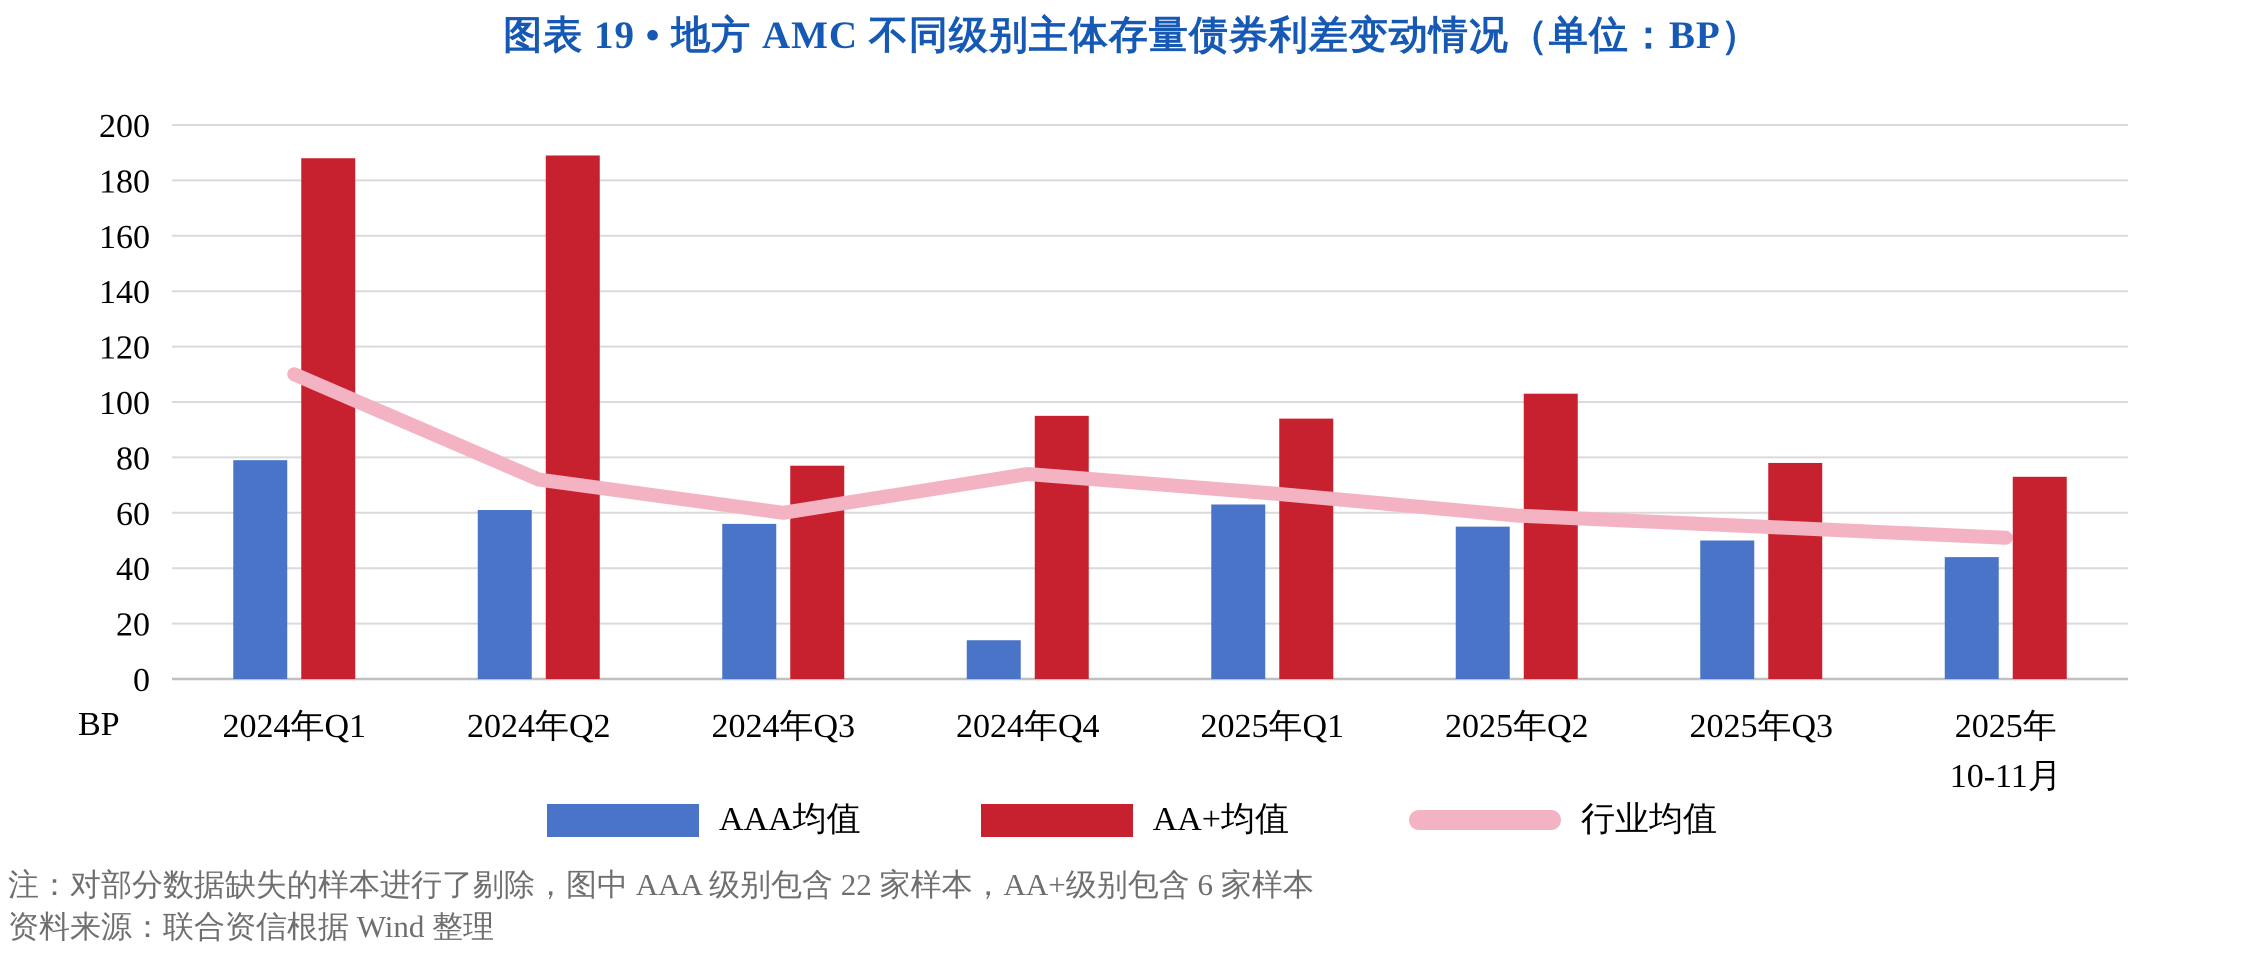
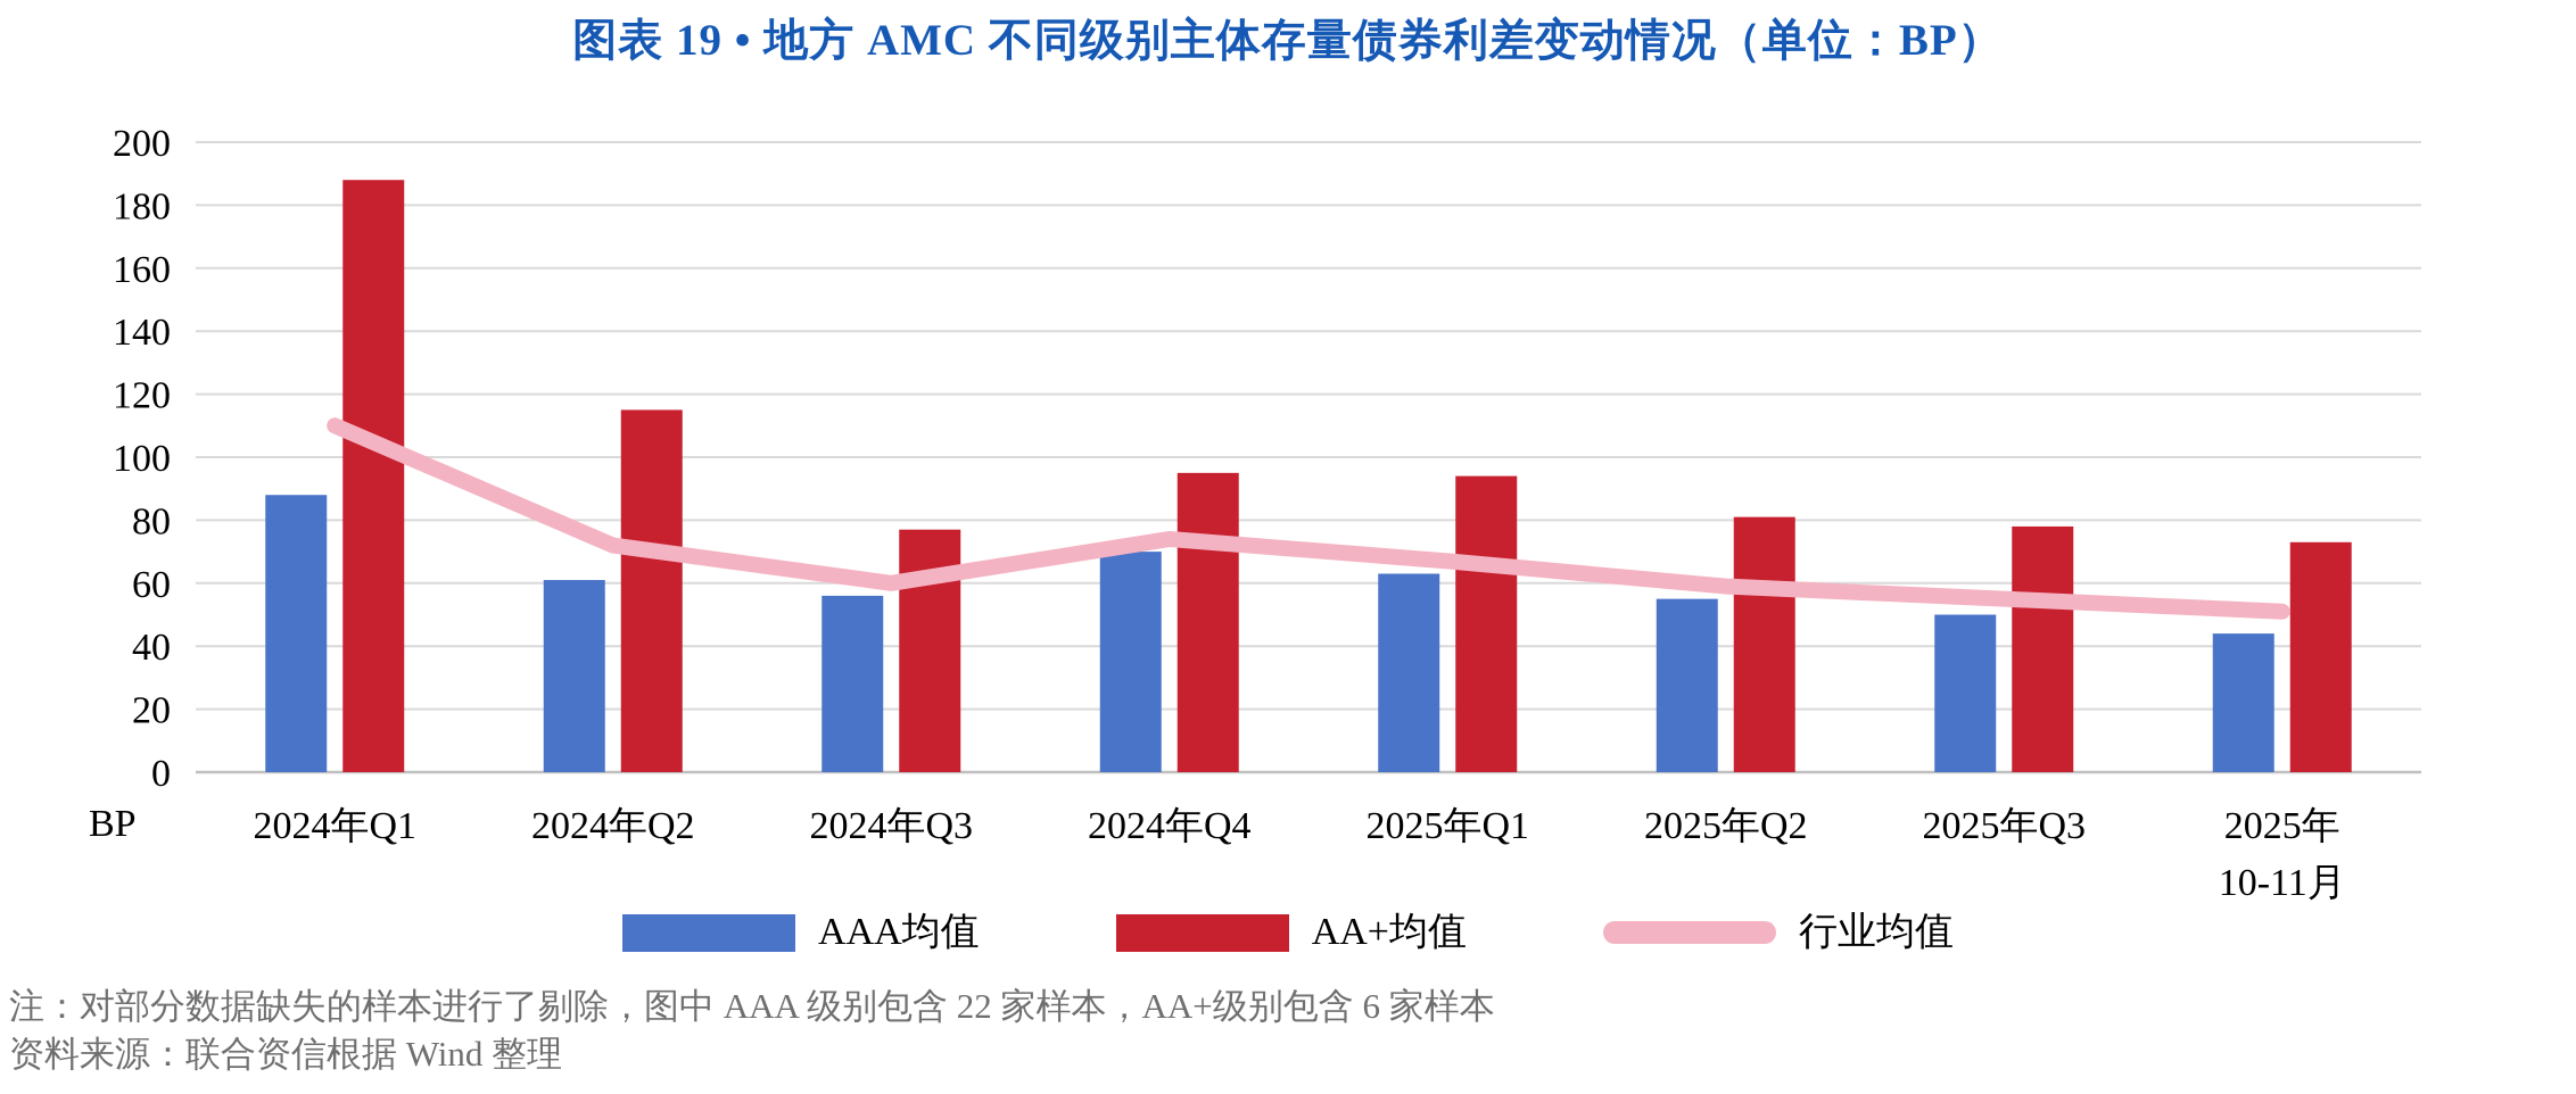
AAA均值/2024年Q1: 79 -> 88
AA+均值/2024年Q2: 189 -> 115
AAA均值/2024年Q4: 14 -> 70
AA+均值/2025年Q2: 103 -> 81
